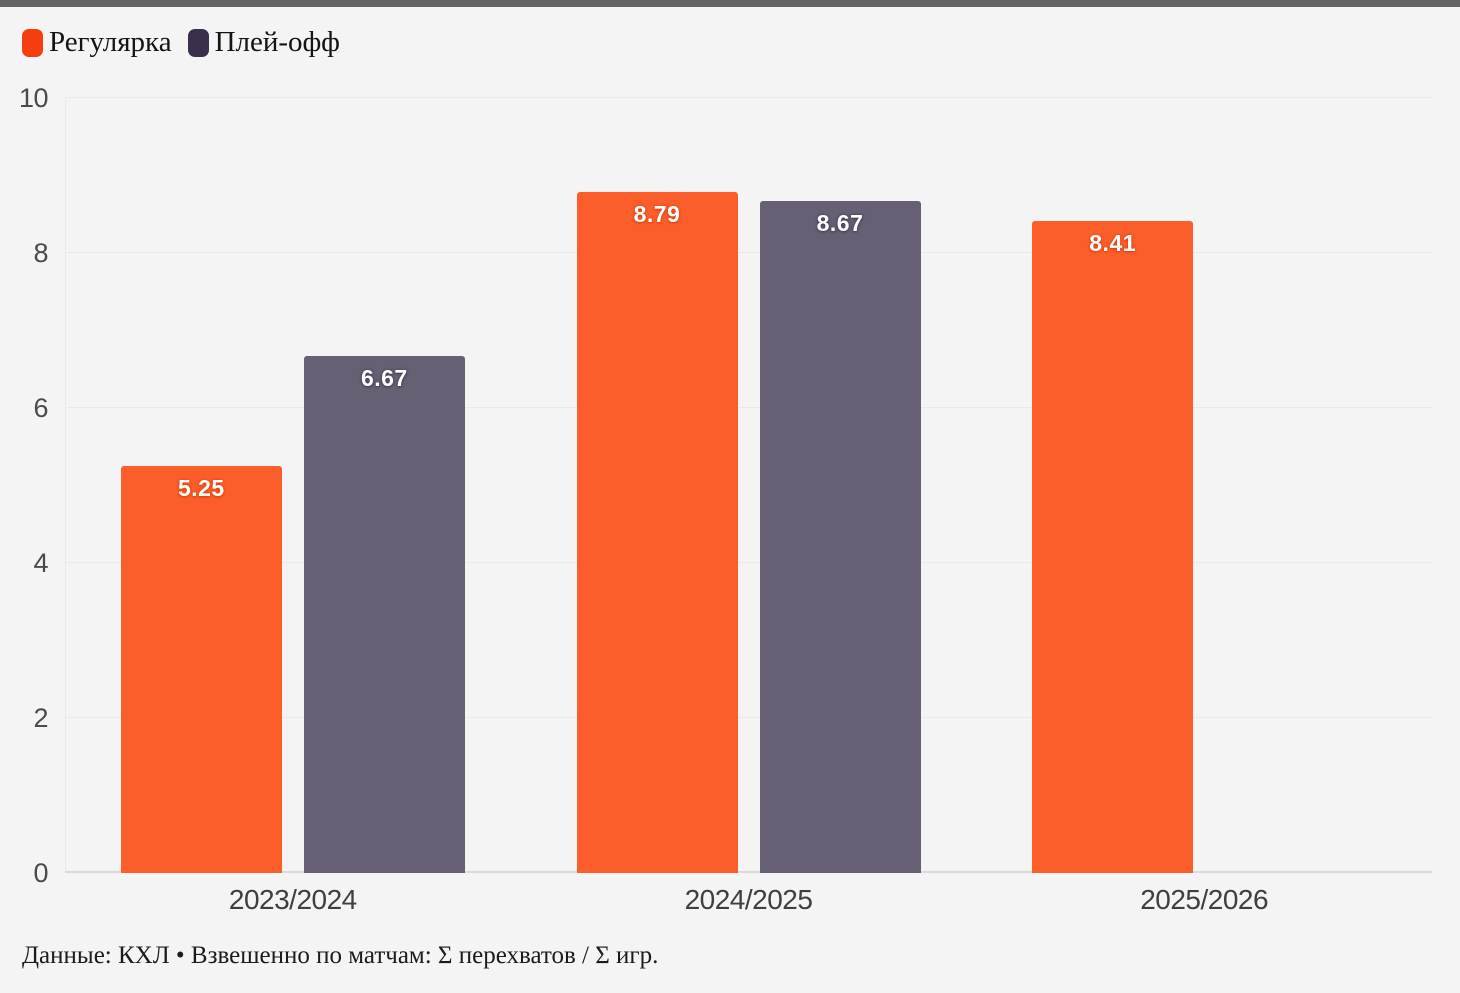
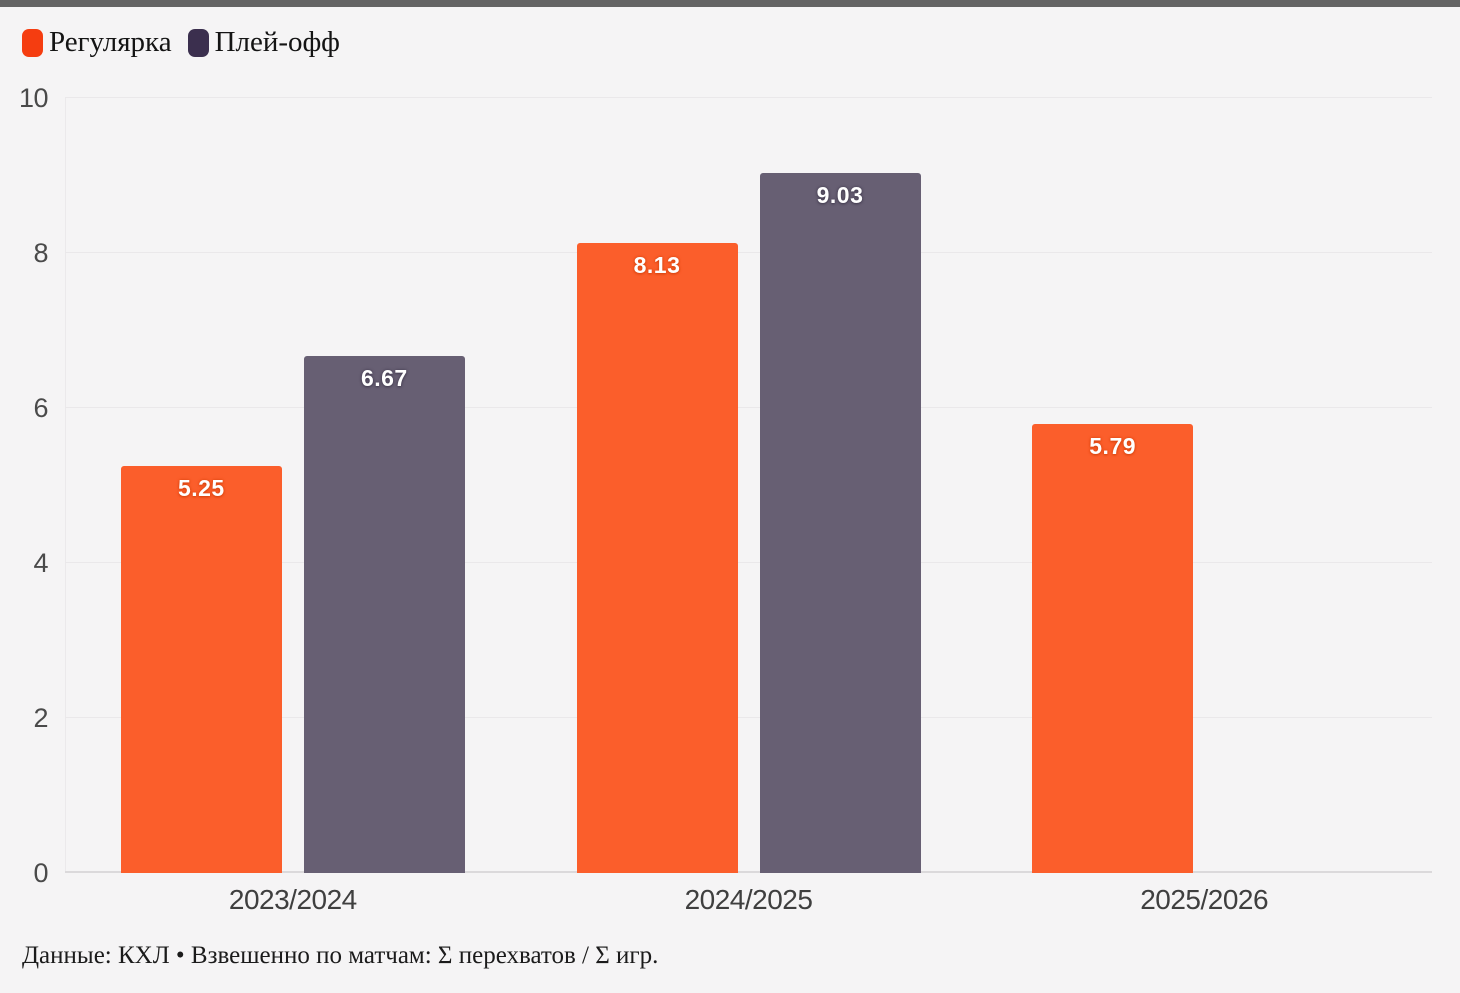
Регулярка/2024/2025: 8.79 -> 8.13
Плей-офф/2024/2025: 8.67 -> 9.03
Регулярка/2025/2026: 8.41 -> 5.79
